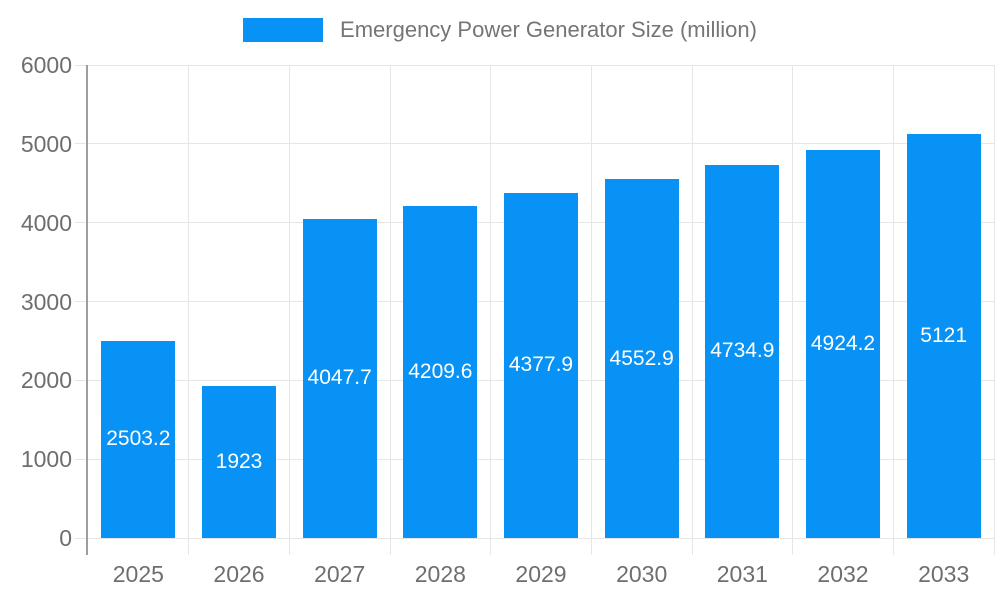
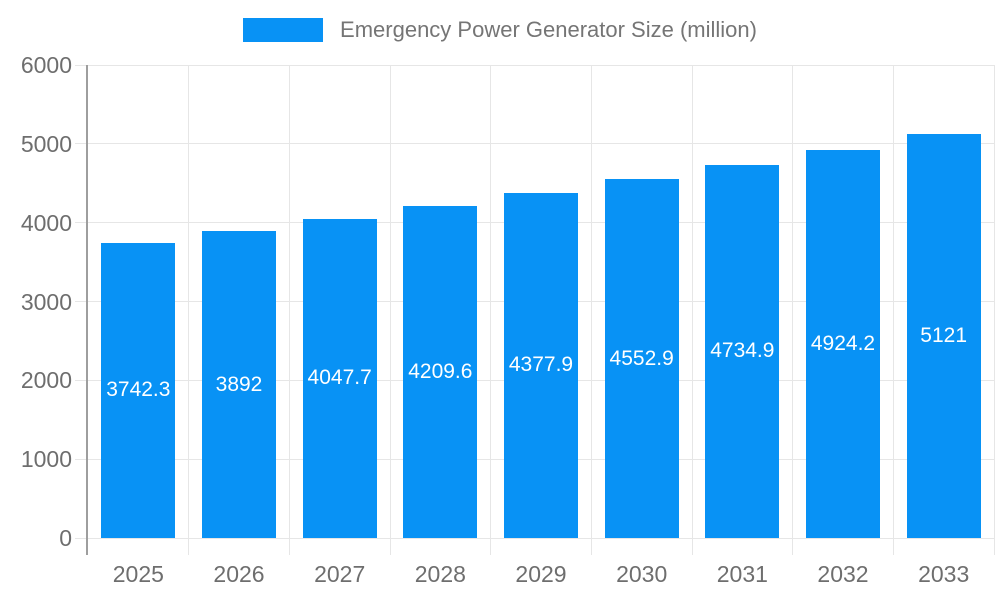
2025: 2503.2 -> 3742.3
2026: 1923 -> 3892
